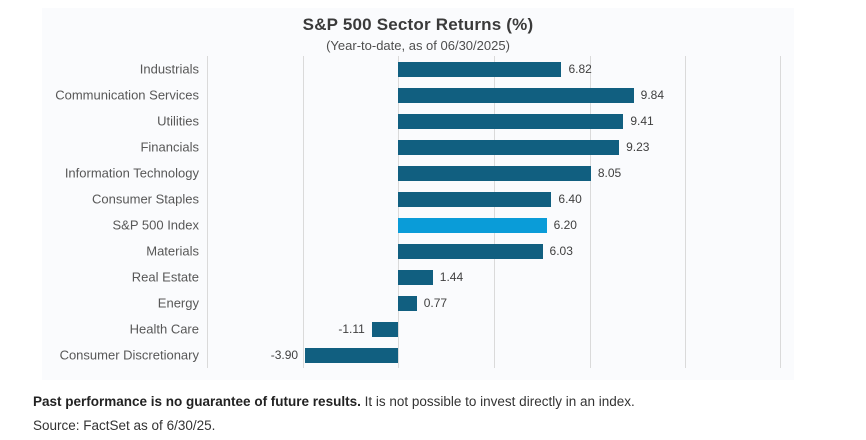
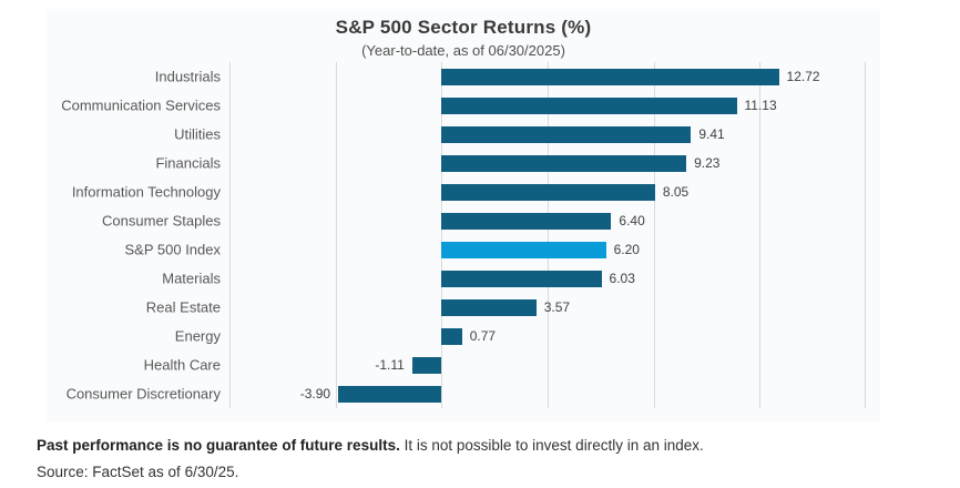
Industrials: 6.82 -> 12.72
Communication Services: 9.84 -> 11.13
Real Estate: 1.44 -> 3.57
